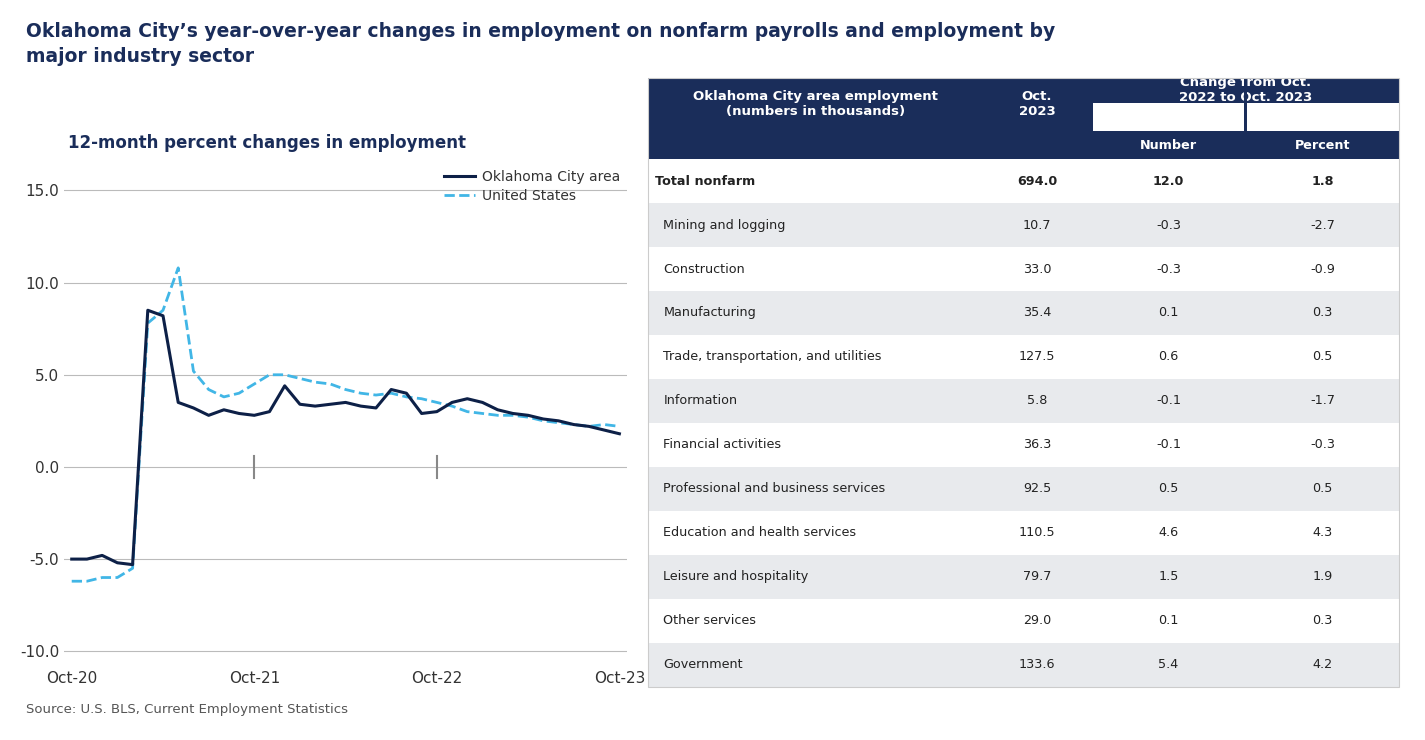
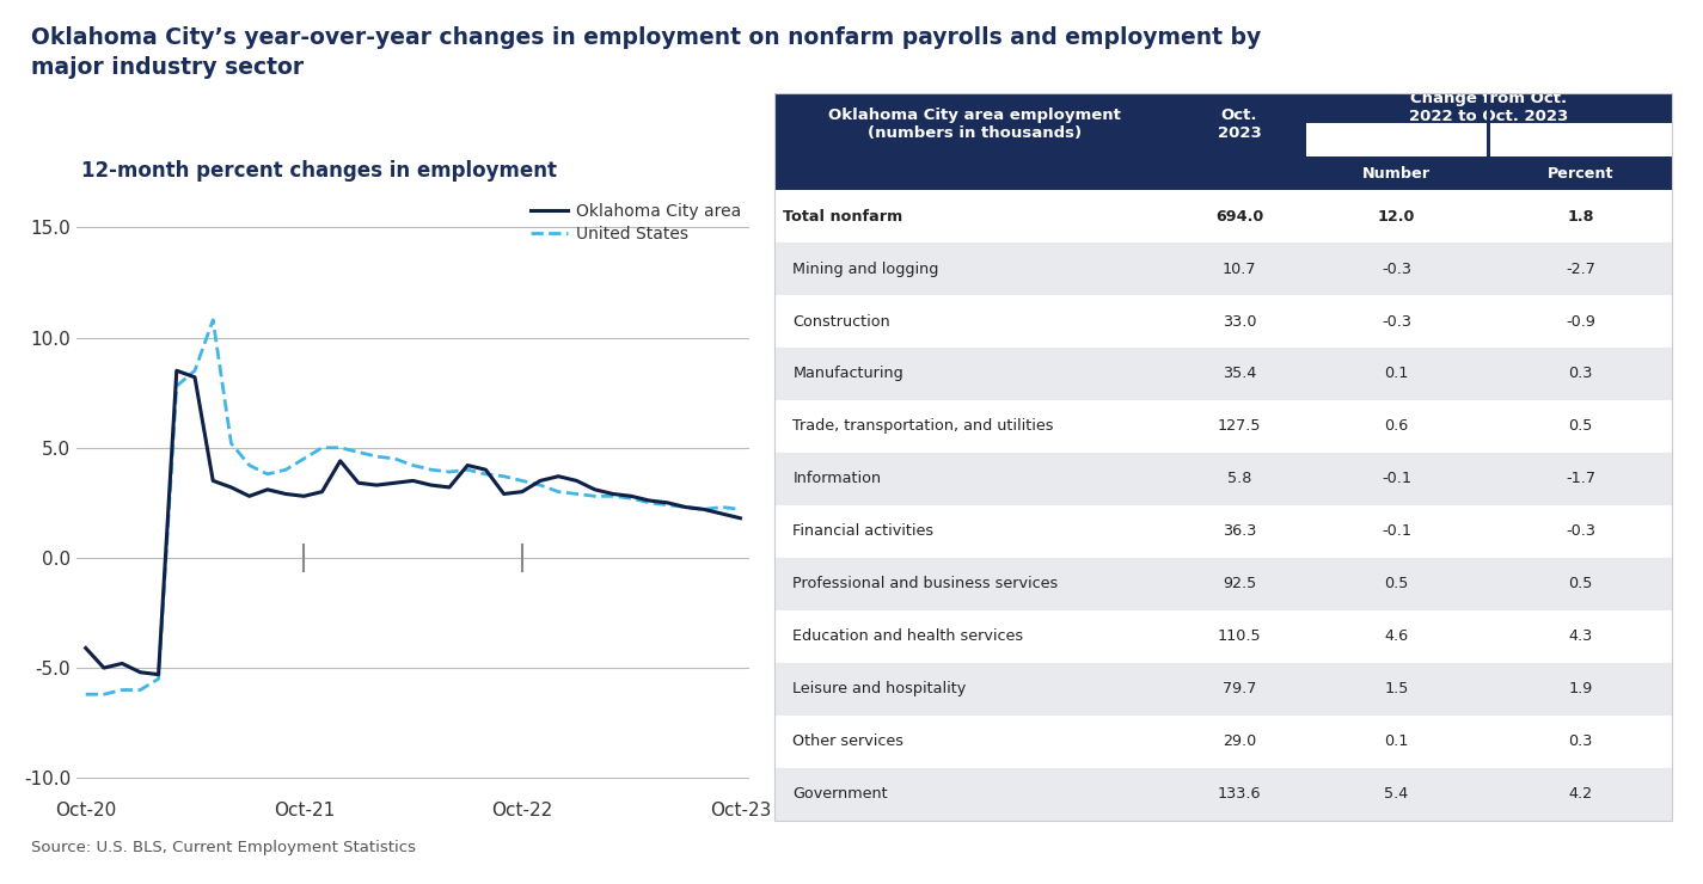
Oklahoma City area/Oct-20: -5.0 -> -4.1
